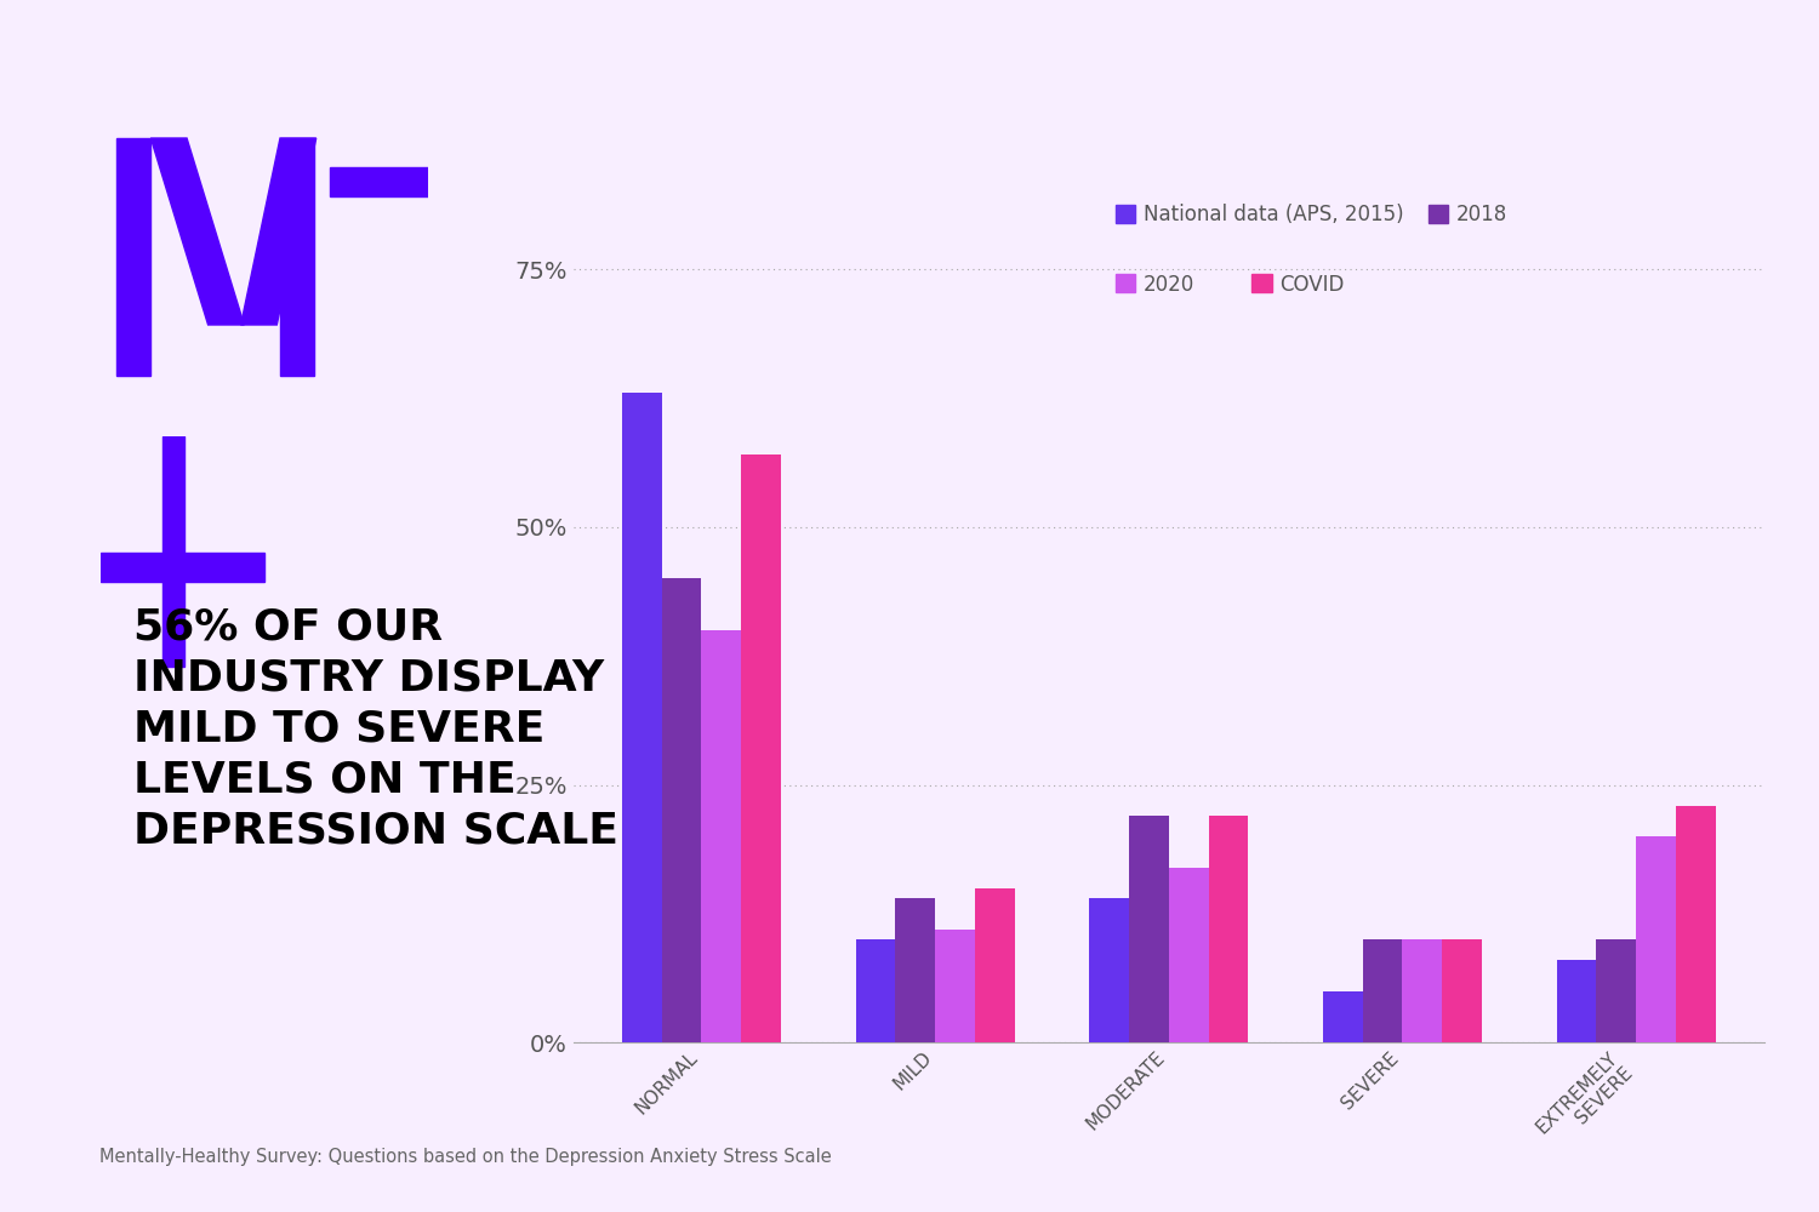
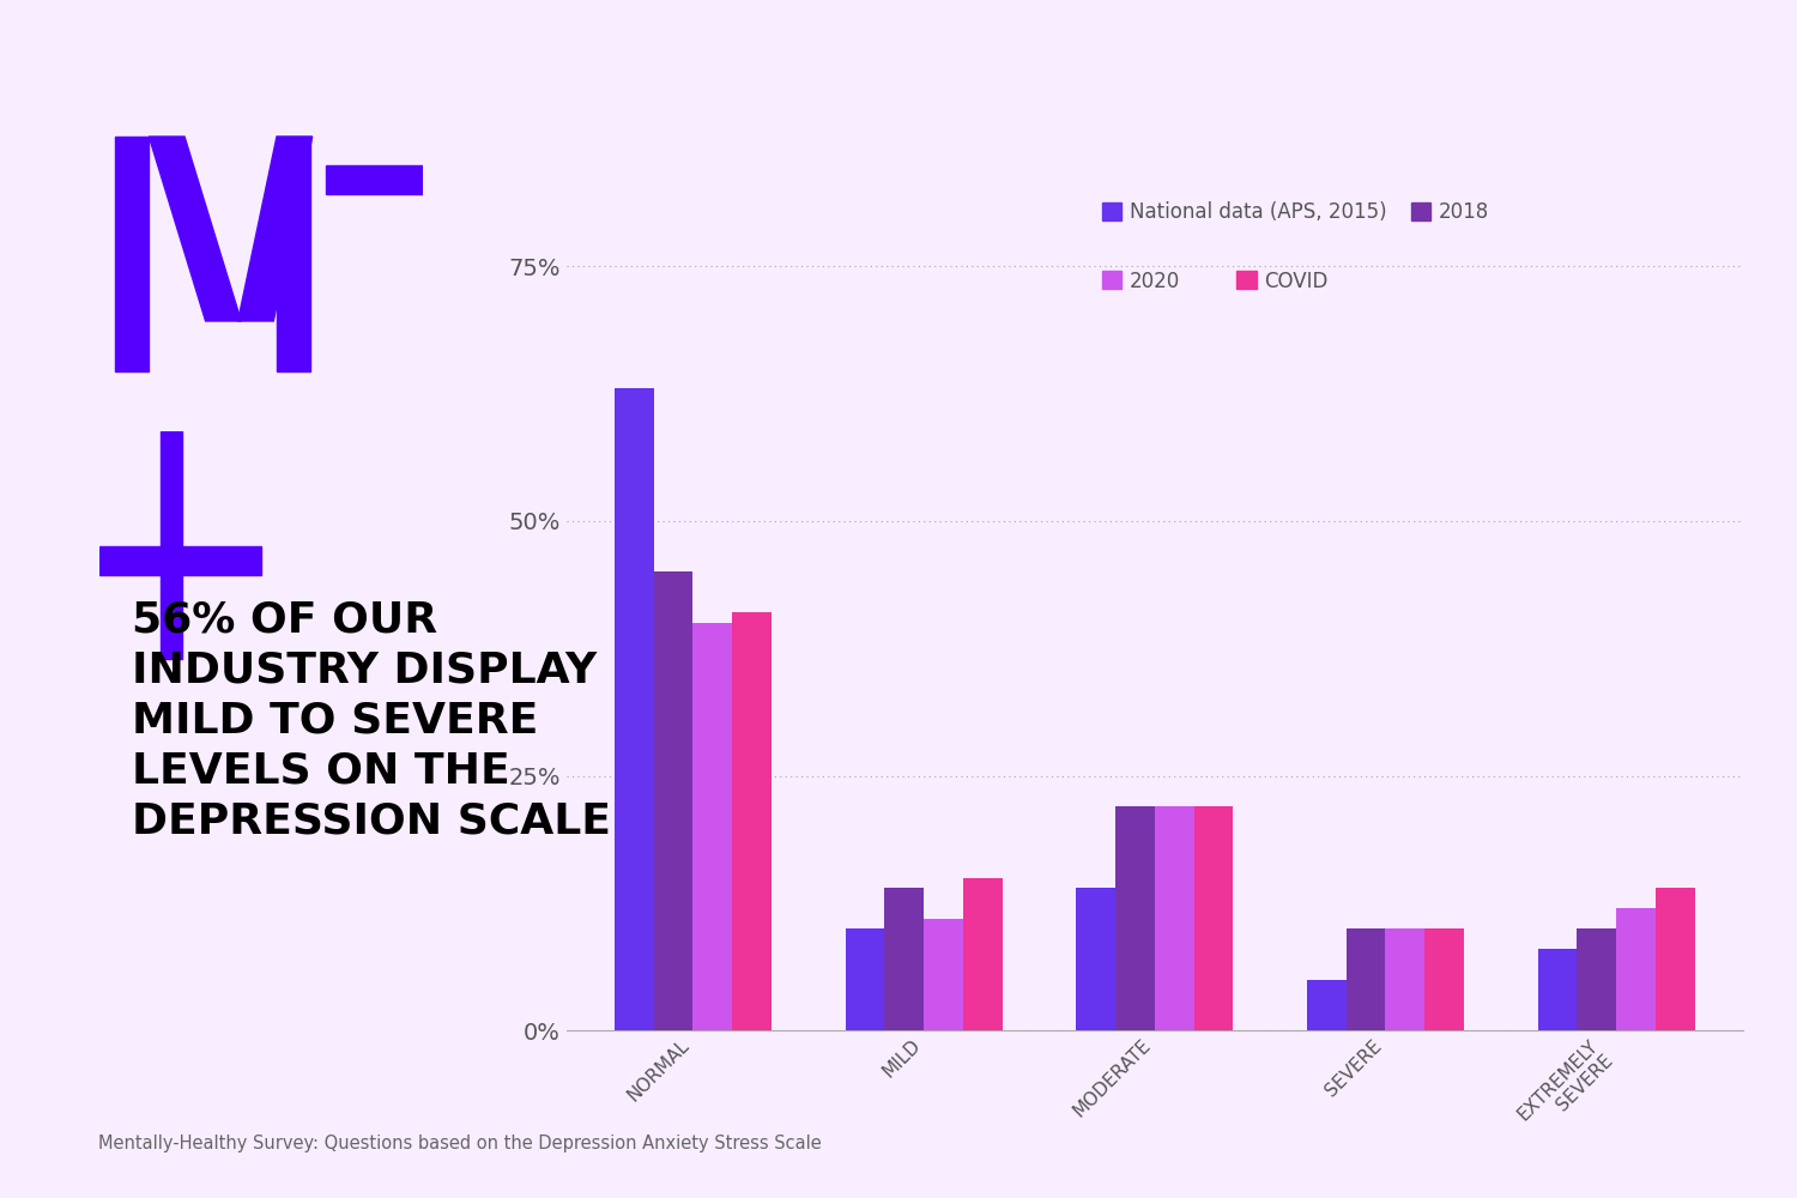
COVID/NORMAL: 57% -> 41%
2020/MODERATE: 17% -> 22%
2020/EXTREMELY SEVERE: 20% -> 12%
COVID/EXTREMELY SEVERE: 23% -> 14%
